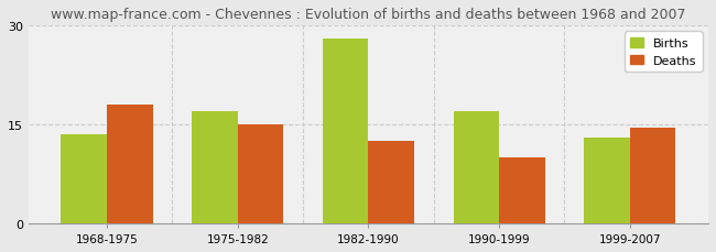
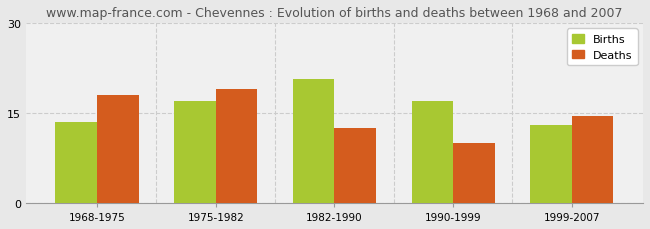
Deaths/1975-1982: 15.0 -> 19.0
Births/1982-1990: 28.0 -> 20.6
